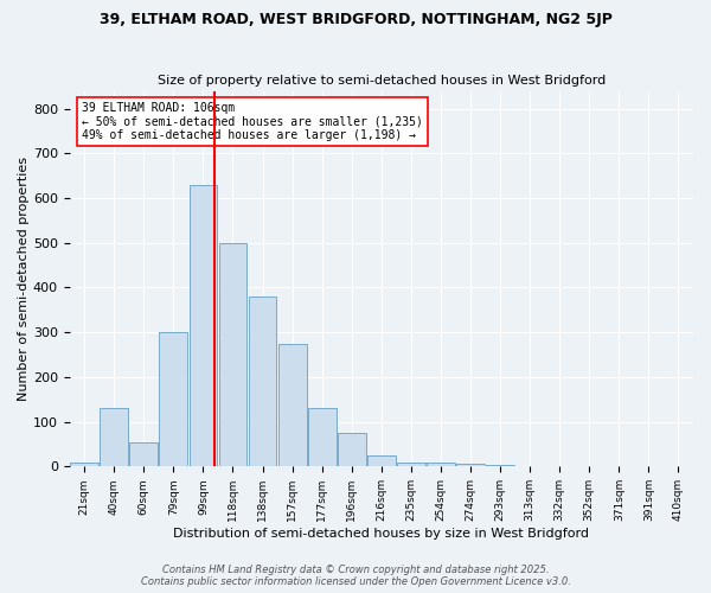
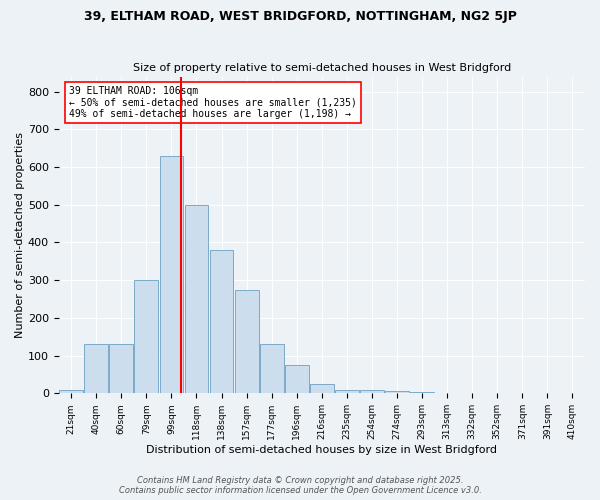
60sqm: 55 -> 130
